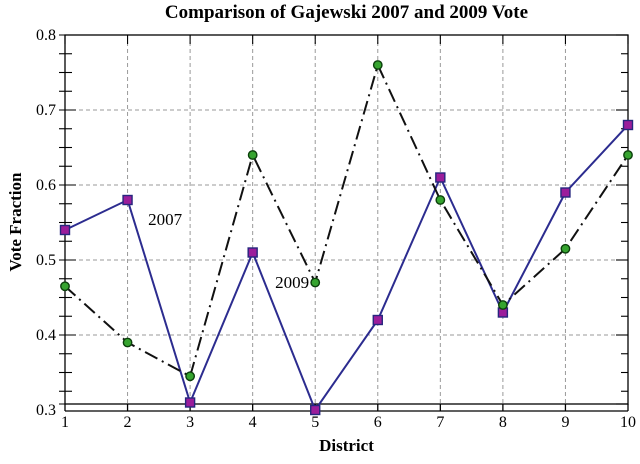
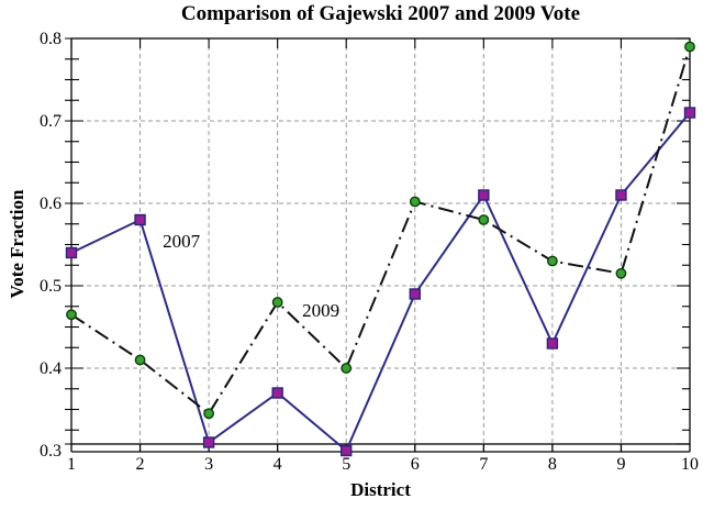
2009/2: 0.39 -> 0.41
2007/4: 0.51 -> 0.37
2009/4: 0.64 -> 0.48
2009/5: 0.47 -> 0.40
2007/6: 0.42 -> 0.49
2009/6: 0.76 -> 0.60
2009/8: 0.44 -> 0.53
2007/9: 0.59 -> 0.61
2007/10: 0.68 -> 0.71
2009/10: 0.64 -> 0.79
